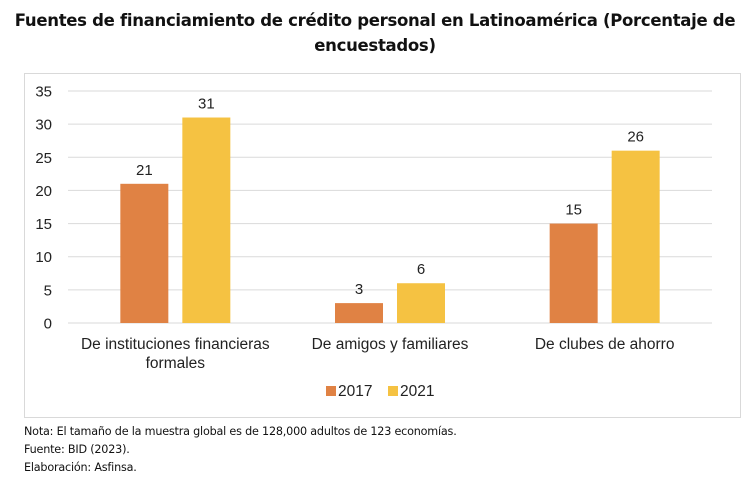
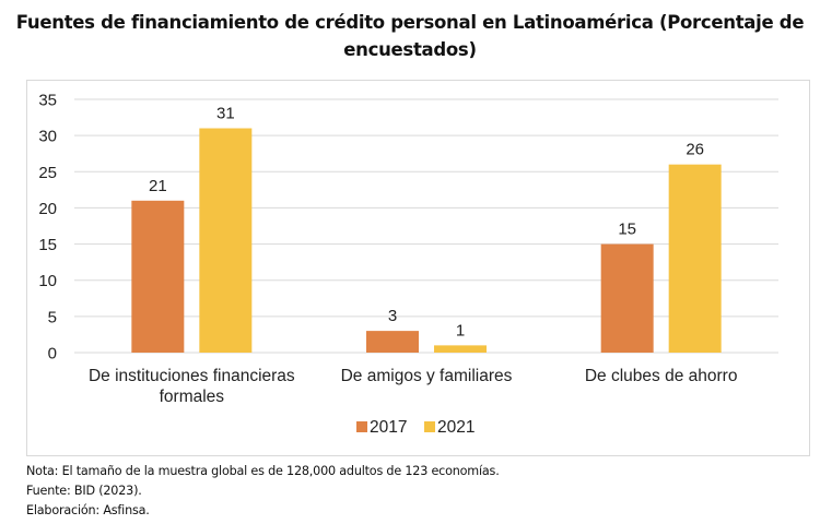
2021/De amigos y familiares: 6 -> 1
